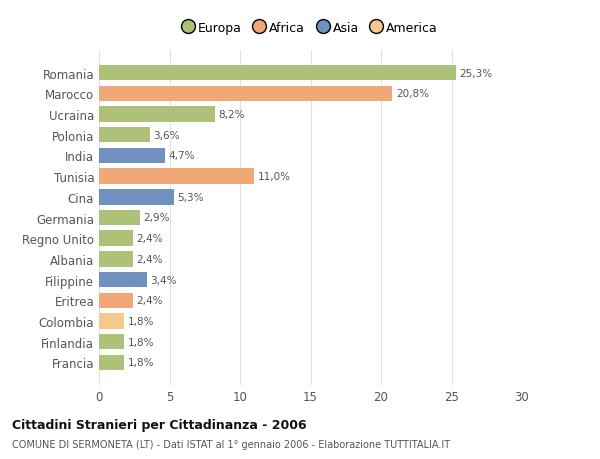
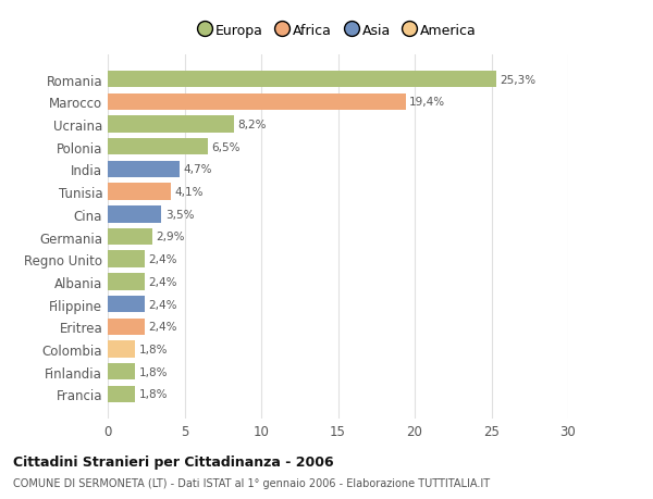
Marocco: 20,8% -> 19,4%
Polonia: 3,6% -> 6,5%
Tunisia: 11,0% -> 4,1%
Cina: 5,3% -> 3,5%
Filippine: 3,4% -> 2,4%
